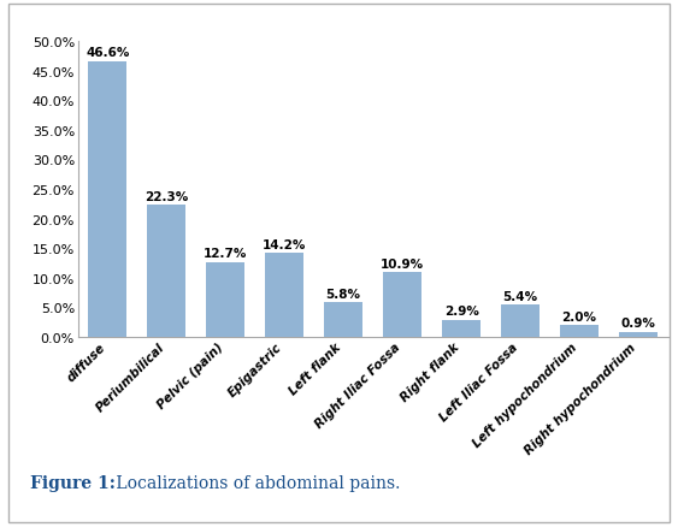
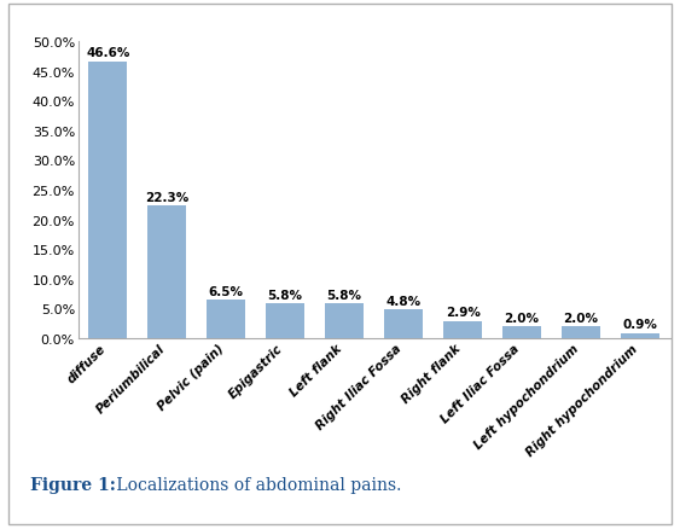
Pelvic (pain): 12.7% -> 6.5%
Epigastric: 14.2% -> 5.8%
Right Iliac Fossa: 10.9% -> 4.8%
Left Iliac Fossa: 5.4% -> 2.0%
